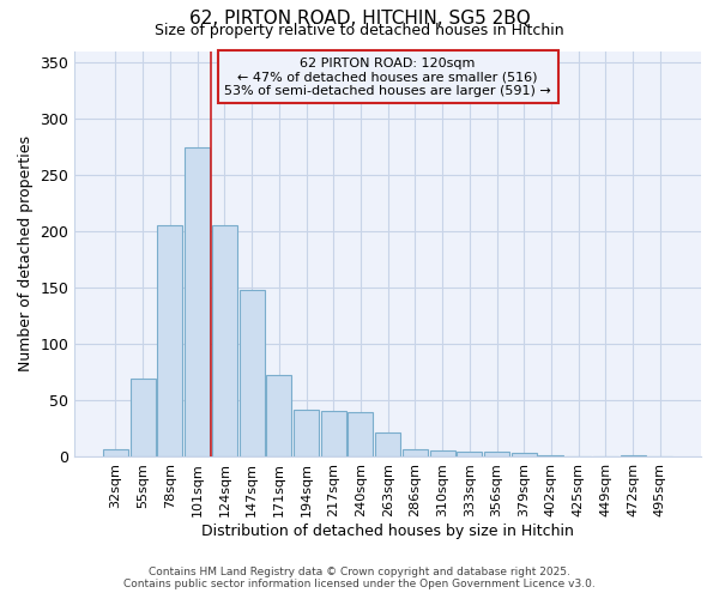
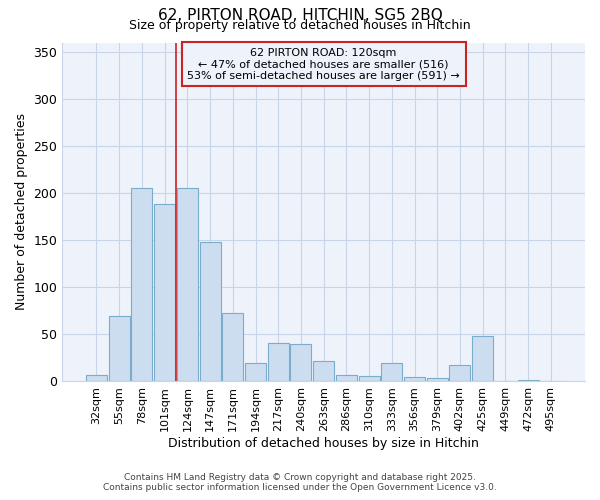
101sqm: 275 -> 188
194sqm: 42 -> 20
333sqm: 5 -> 20
402sqm: 2 -> 18
425sqm: 1 -> 48
